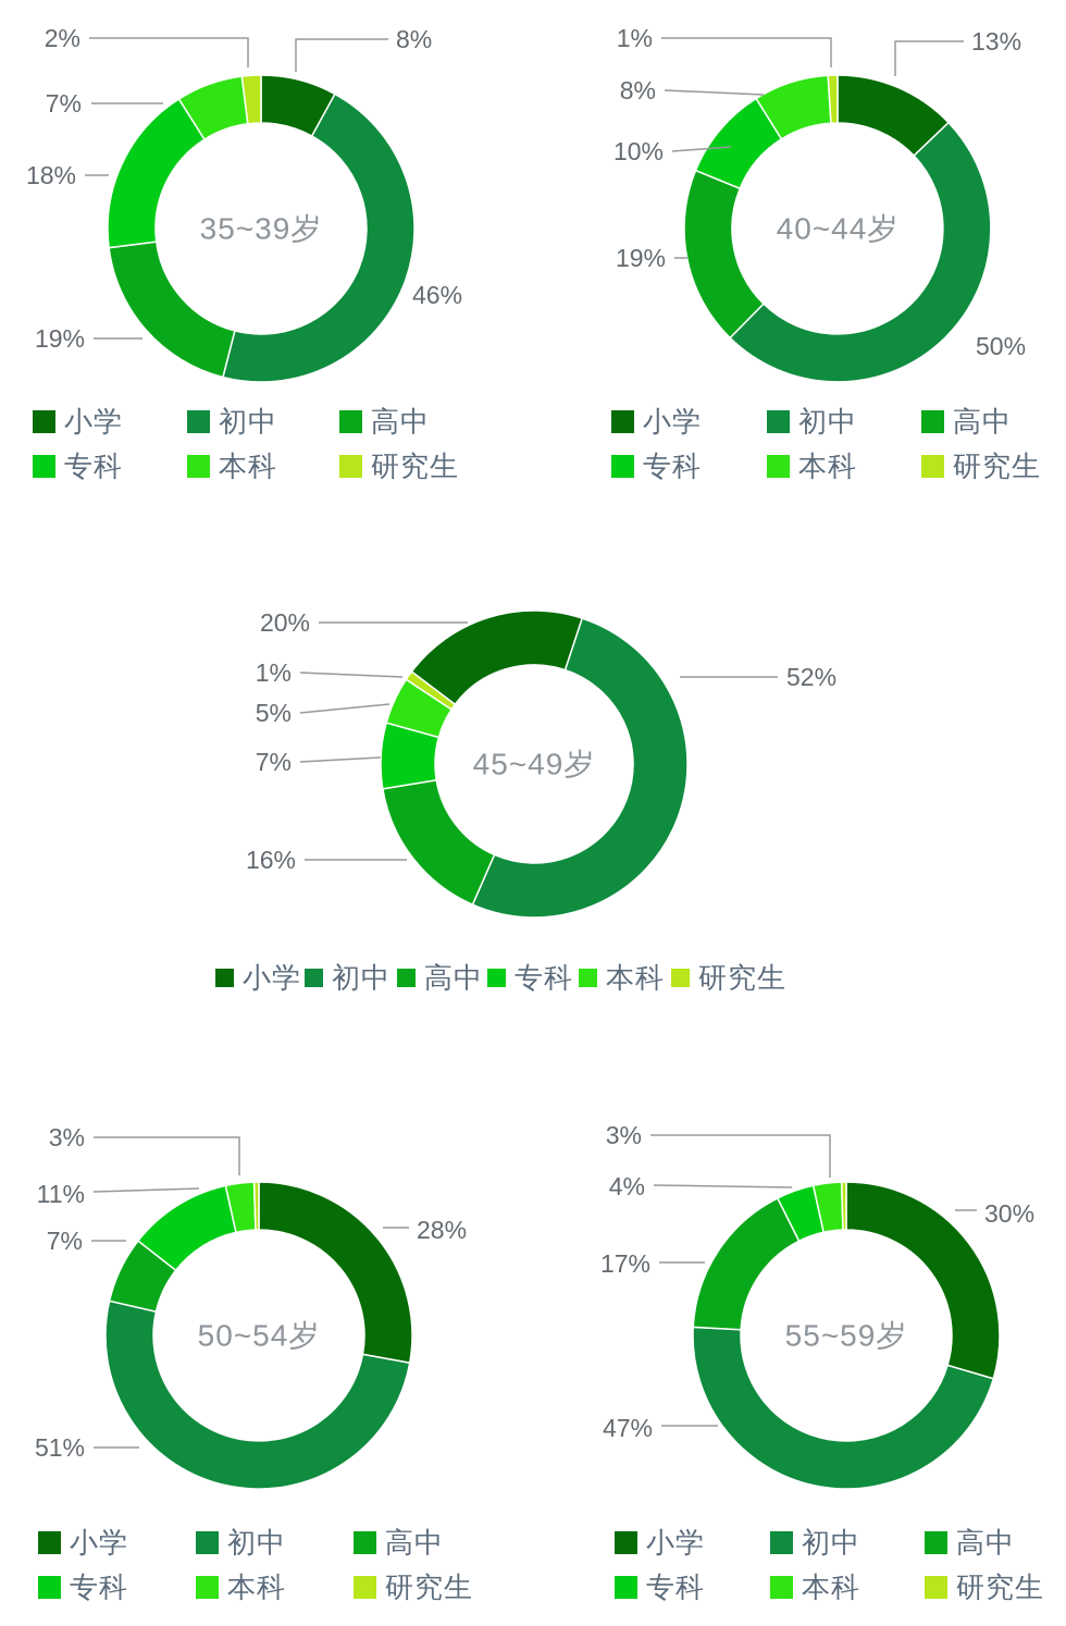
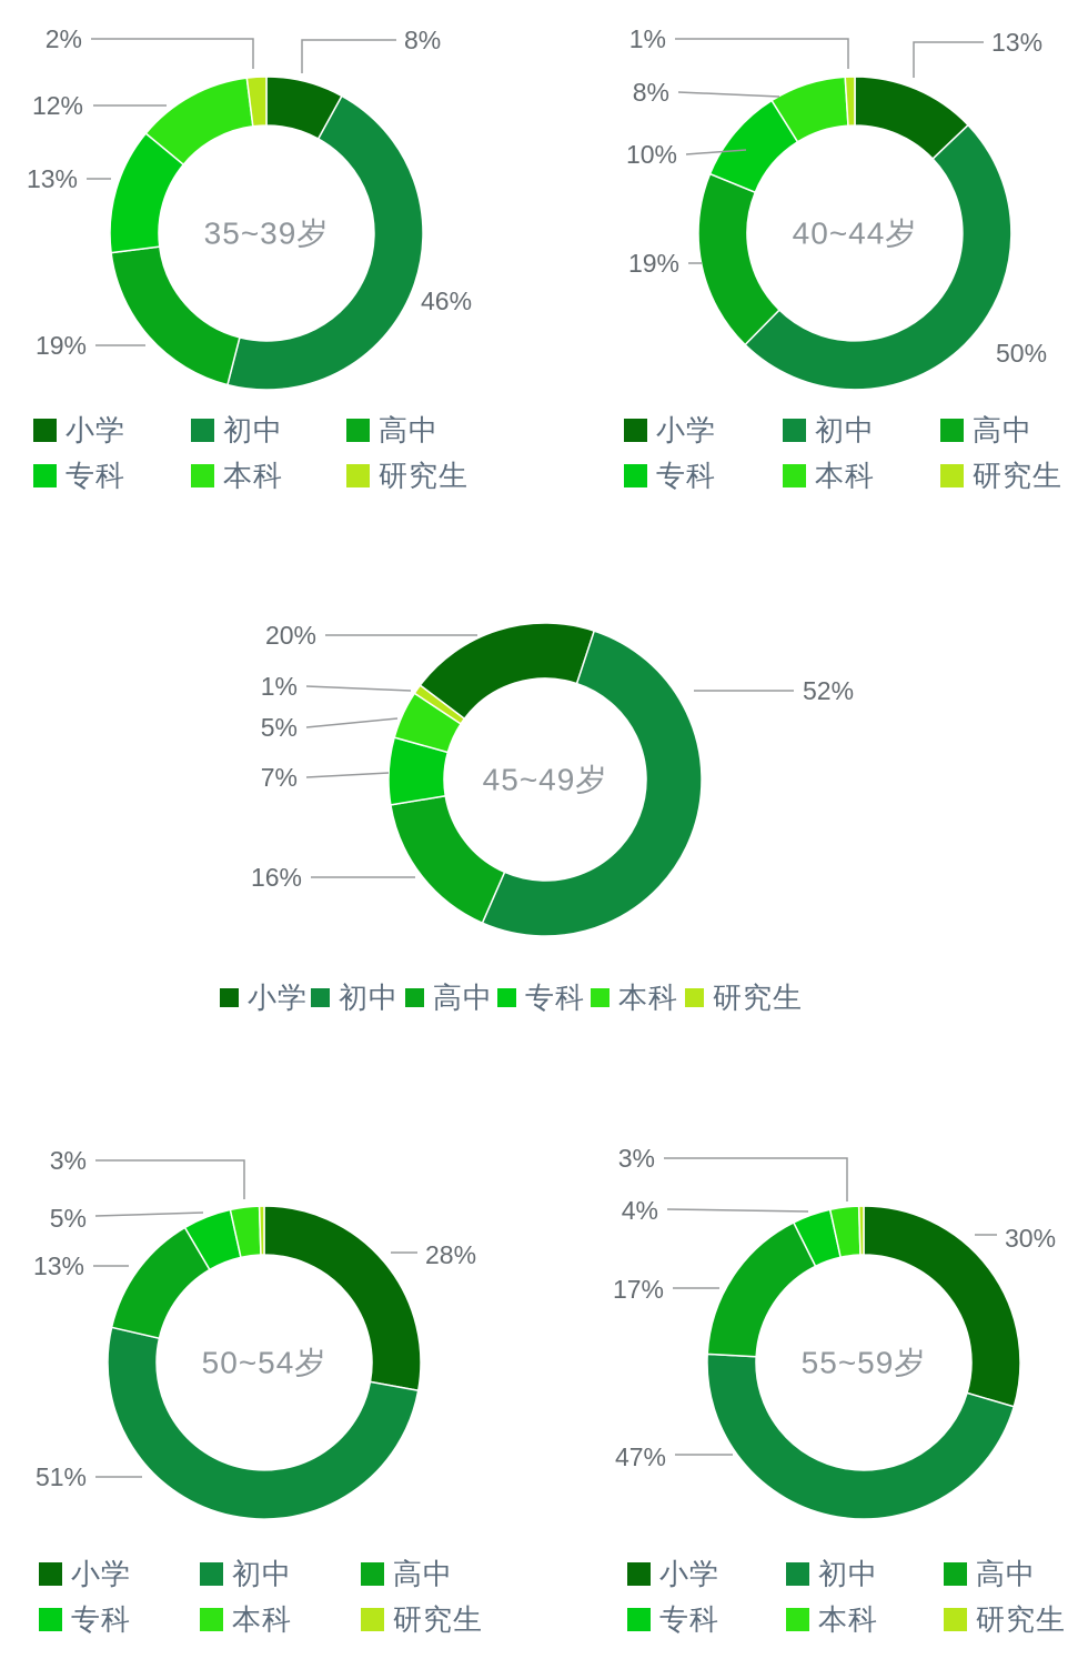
35~39岁/专科: 18% -> 13%
35~39岁/本科: 7% -> 12%
50~54岁/高中: 7% -> 13%
50~54岁/专科: 11% -> 5%
